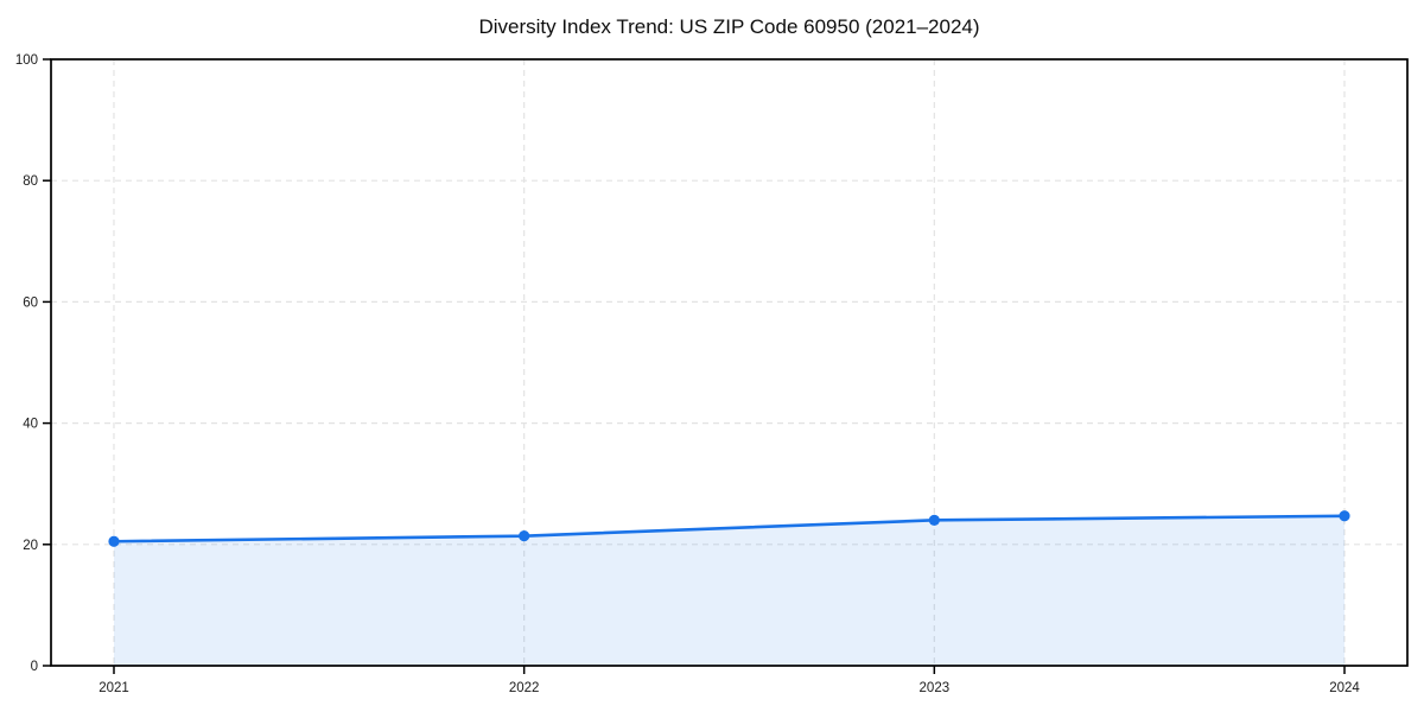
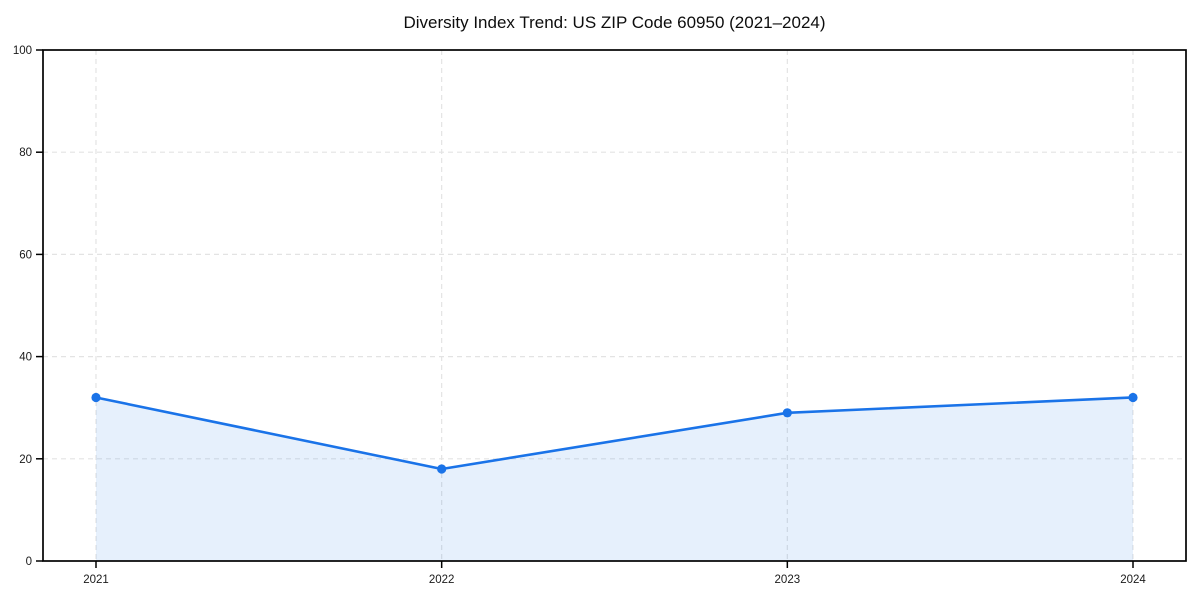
2021: 20 -> 32
2022: 21 -> 18
2023: 24 -> 29
2024: 25 -> 32
